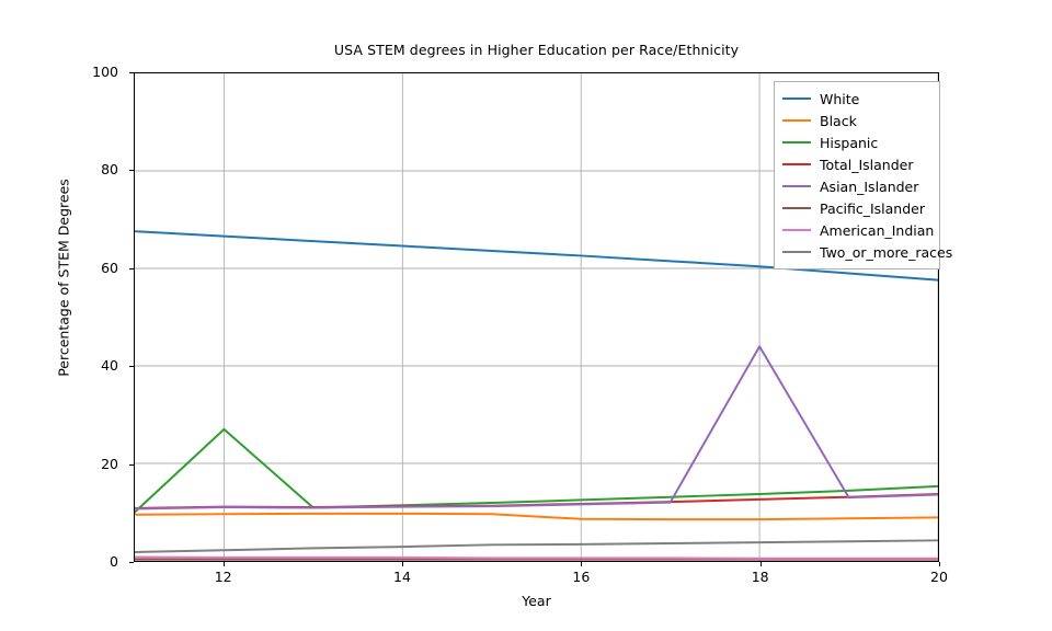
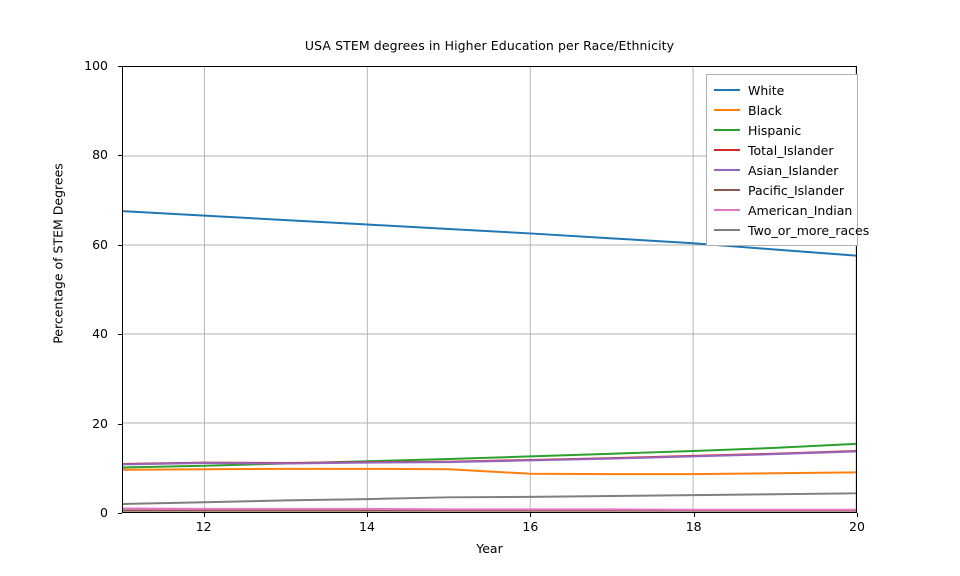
Hispanic/12: 27 -> 10
Asian_Islander/18: 44 -> 12
